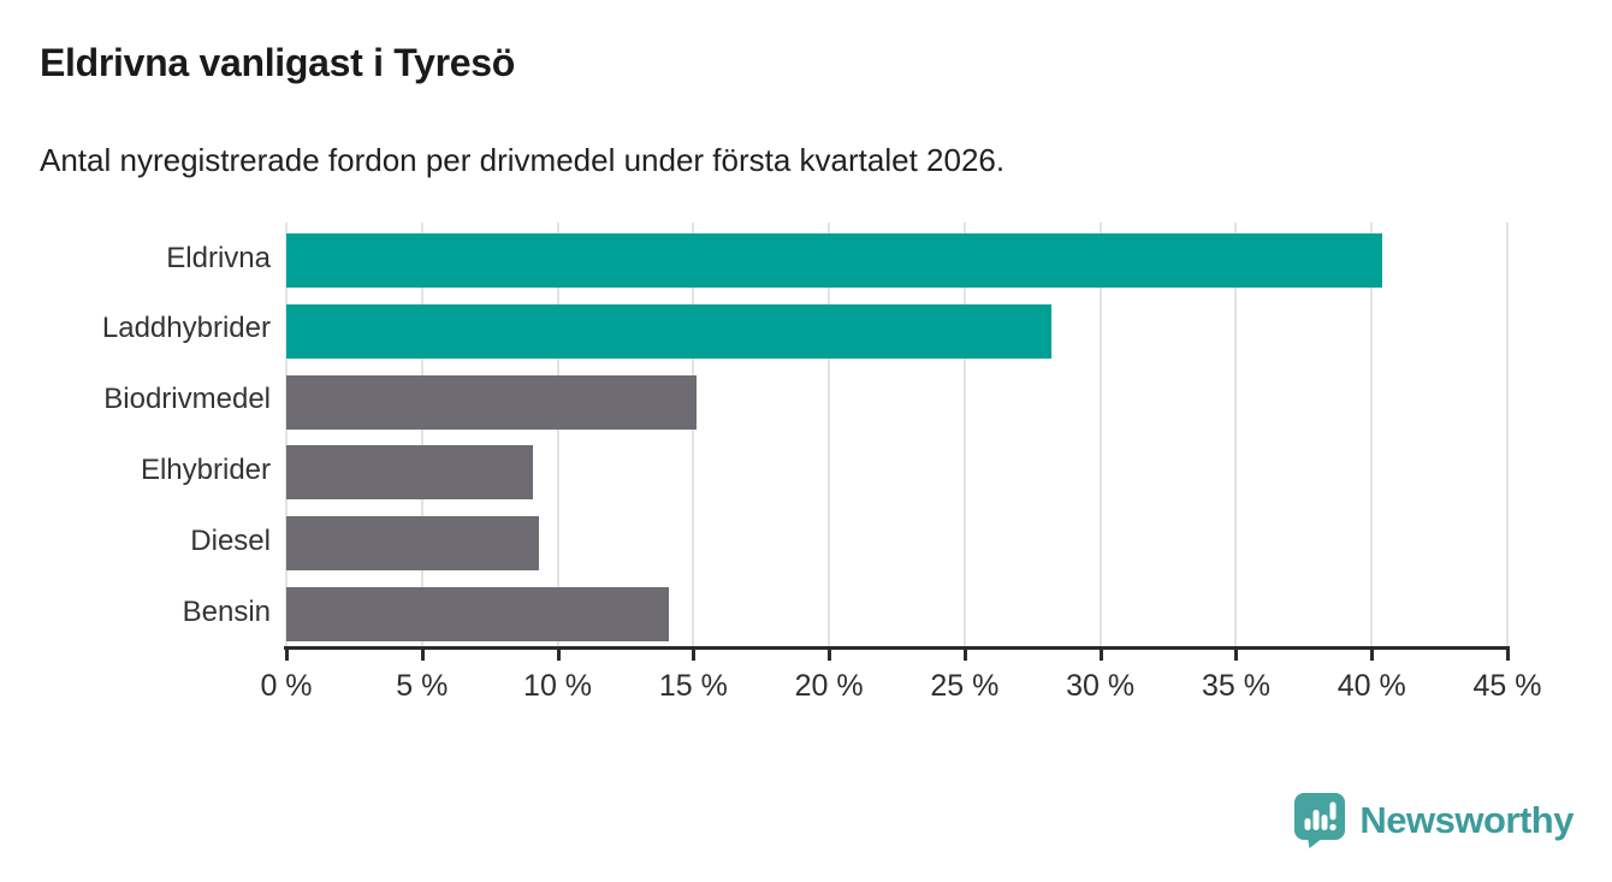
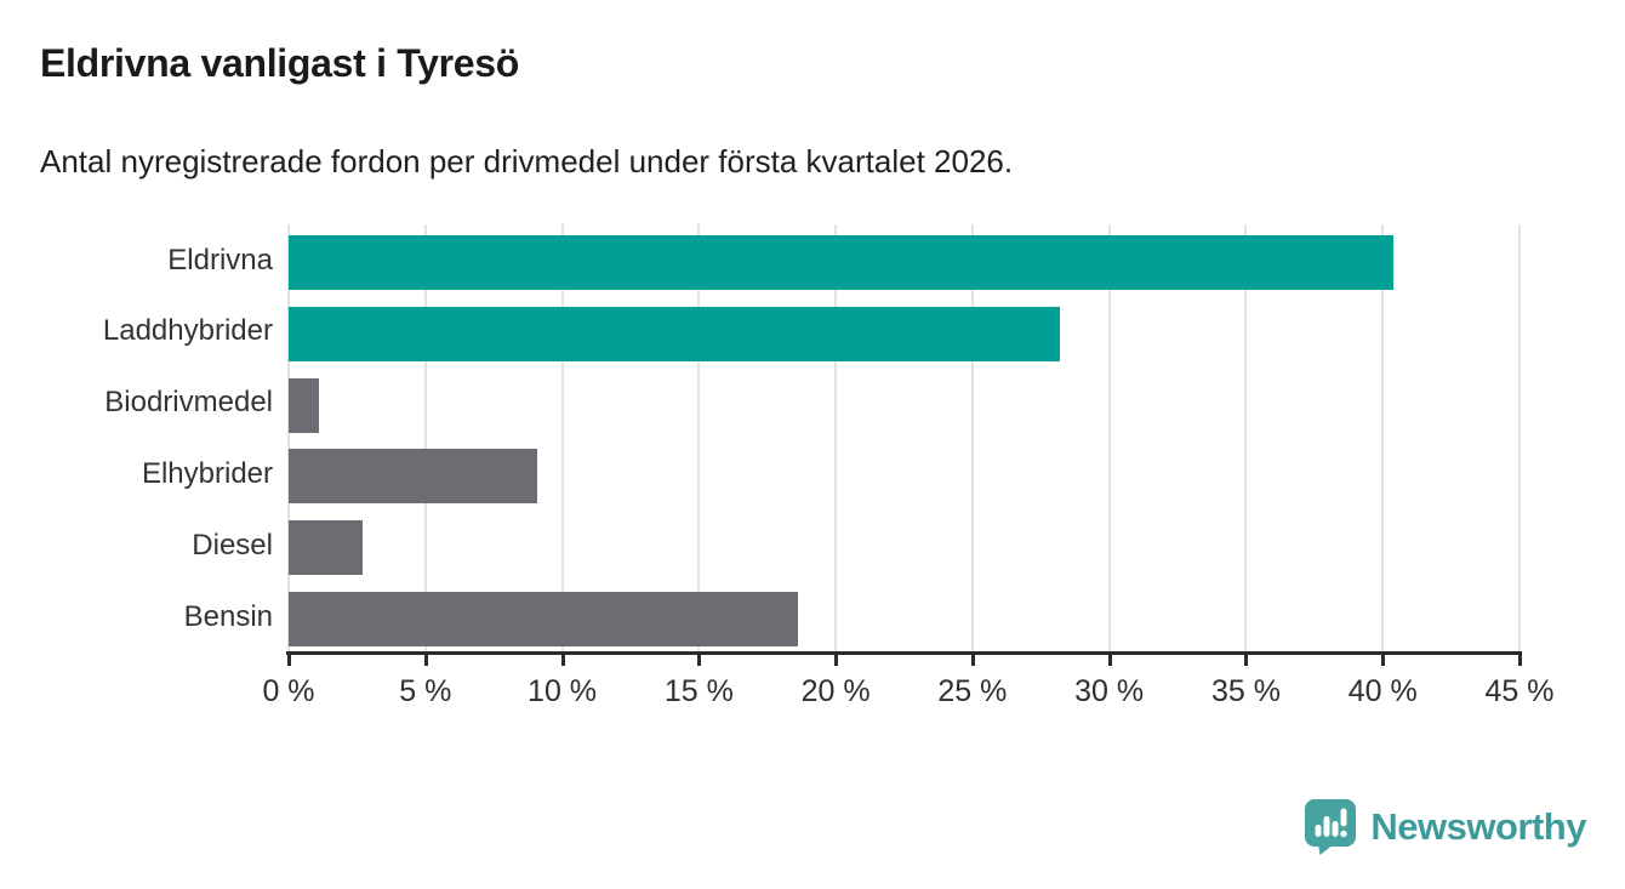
Biodrivmedel: 15.1% -> 1.1%
Diesel: 9.3% -> 2.7%
Bensin: 14.1% -> 18.6%
